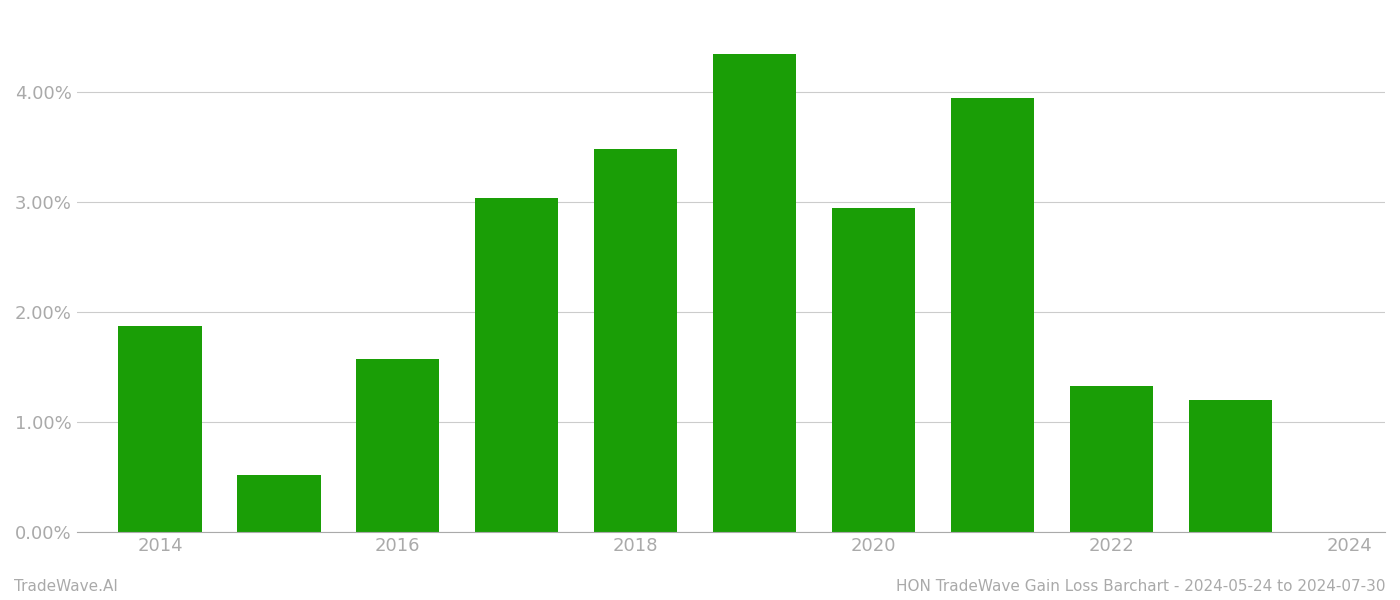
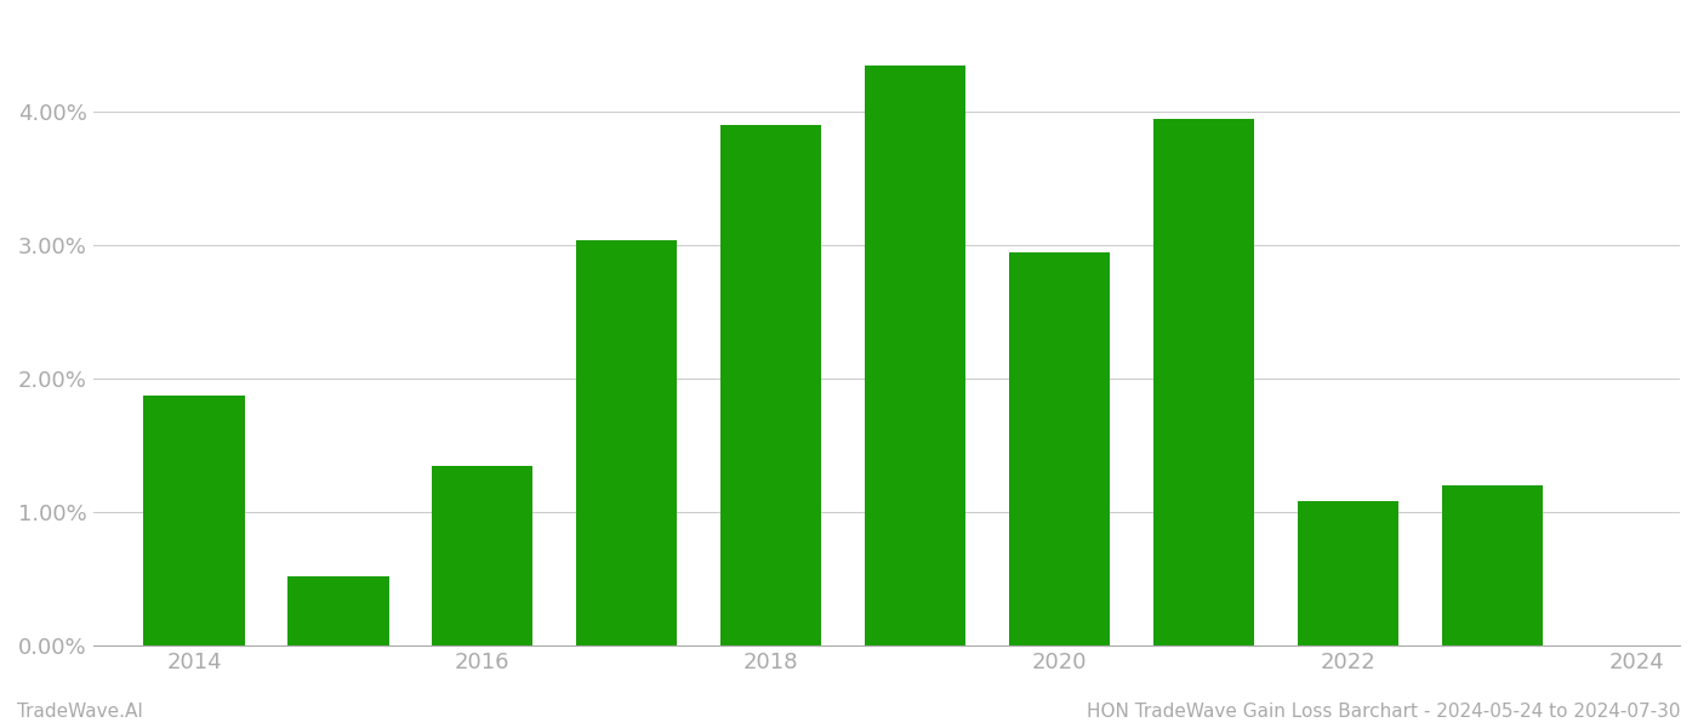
2016: 1.57% -> 1.35%
2018: 3.48% -> 3.90%
2022: 1.33% -> 1.08%
